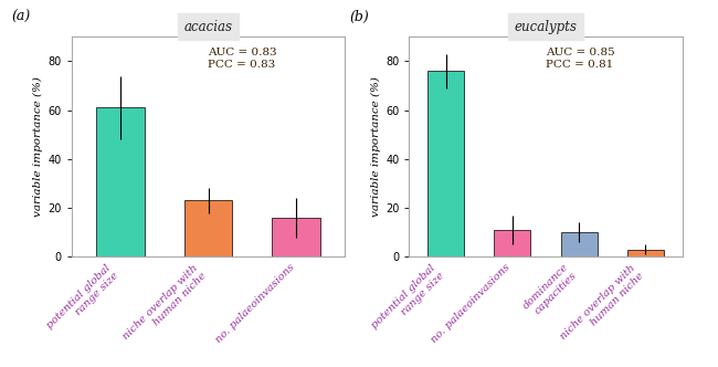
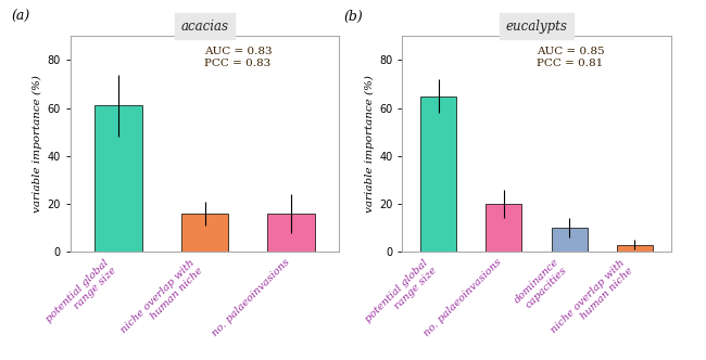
acacias/niche overlap with human niche: 23 -> 16
eucalypts/potential global range size: 76 -> 65
eucalypts/no. palaeoinvasions: 11 -> 20
